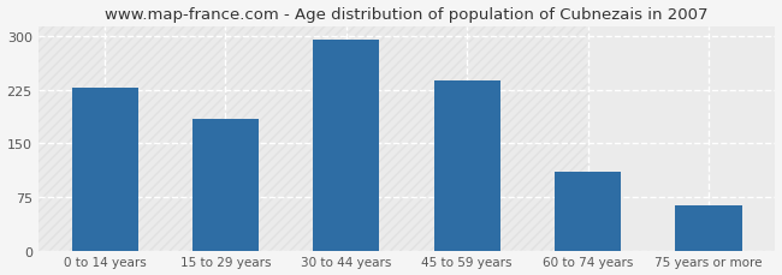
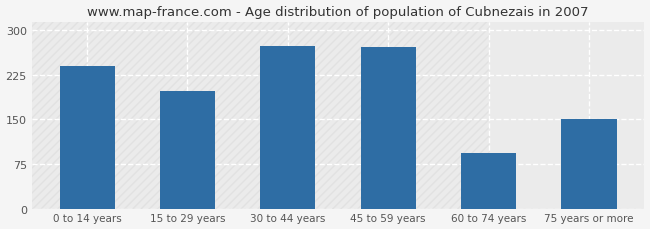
0 to 14 years: 228 -> 240
15 to 29 years: 185 -> 198
30 to 44 years: 295 -> 274
45 to 59 years: 238 -> 272
60 to 74 years: 110 -> 94
75 years or more: 63 -> 150
